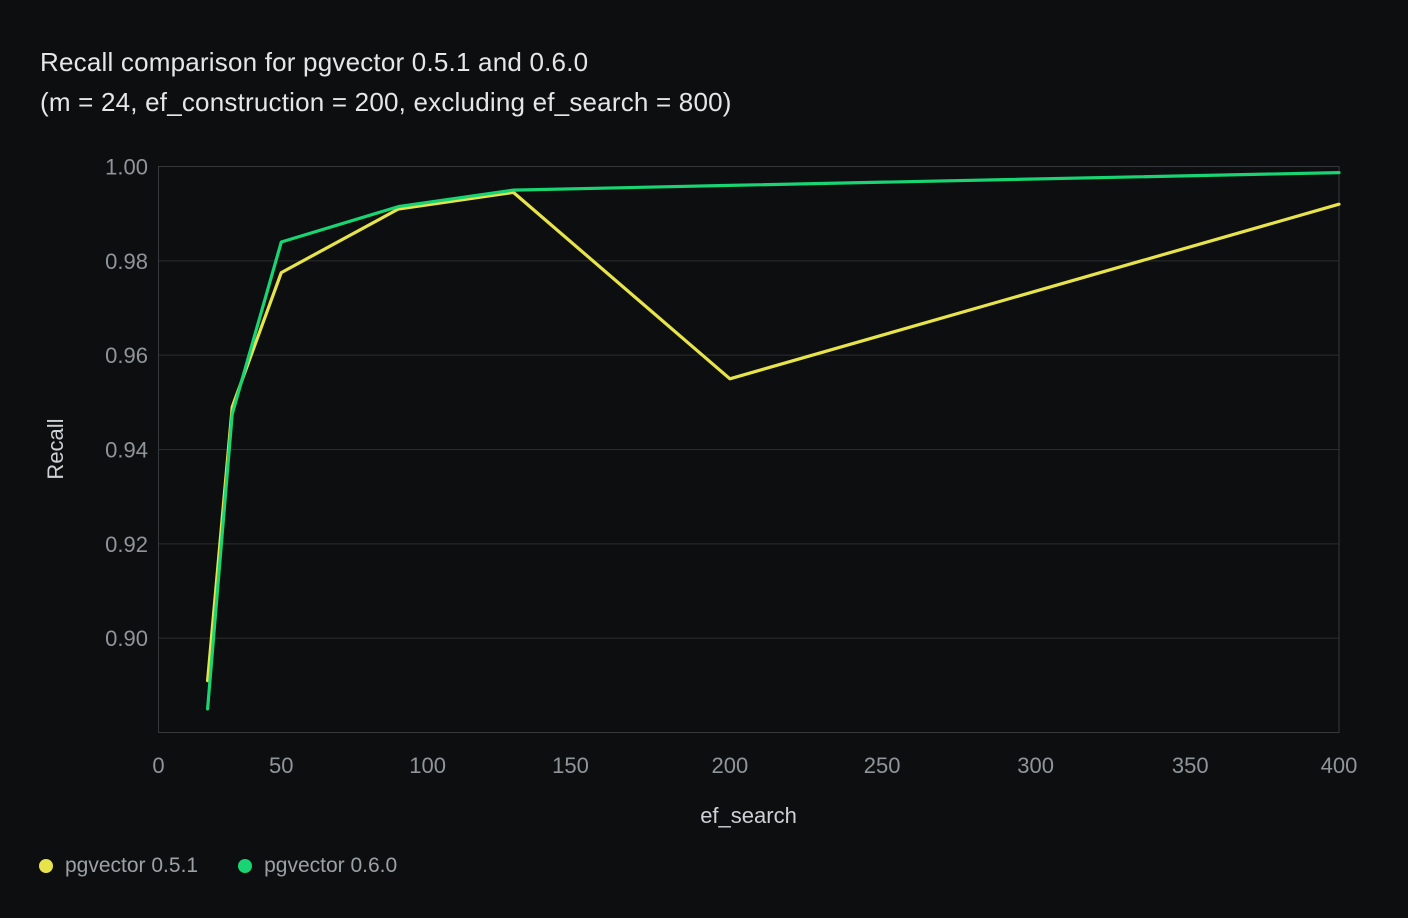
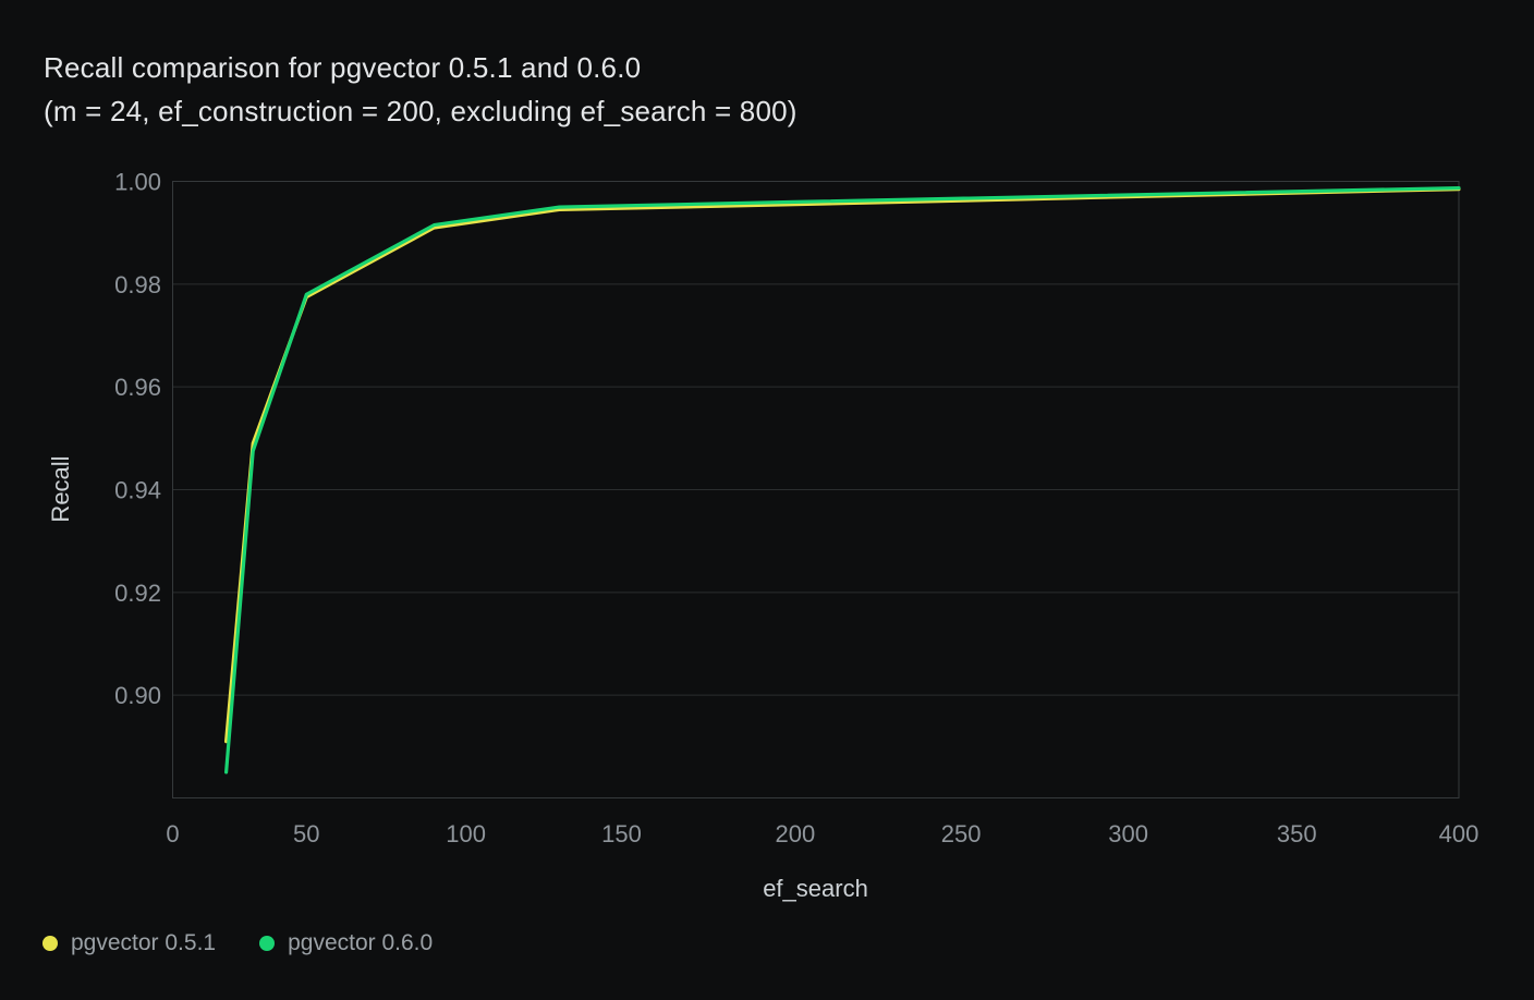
pgvector 0.6.0/50: 0.984 -> 0.978
pgvector 0.5.1/200: 0.955 -> 0.996
pgvector 0.5.1/400: 0.992 -> 0.999
